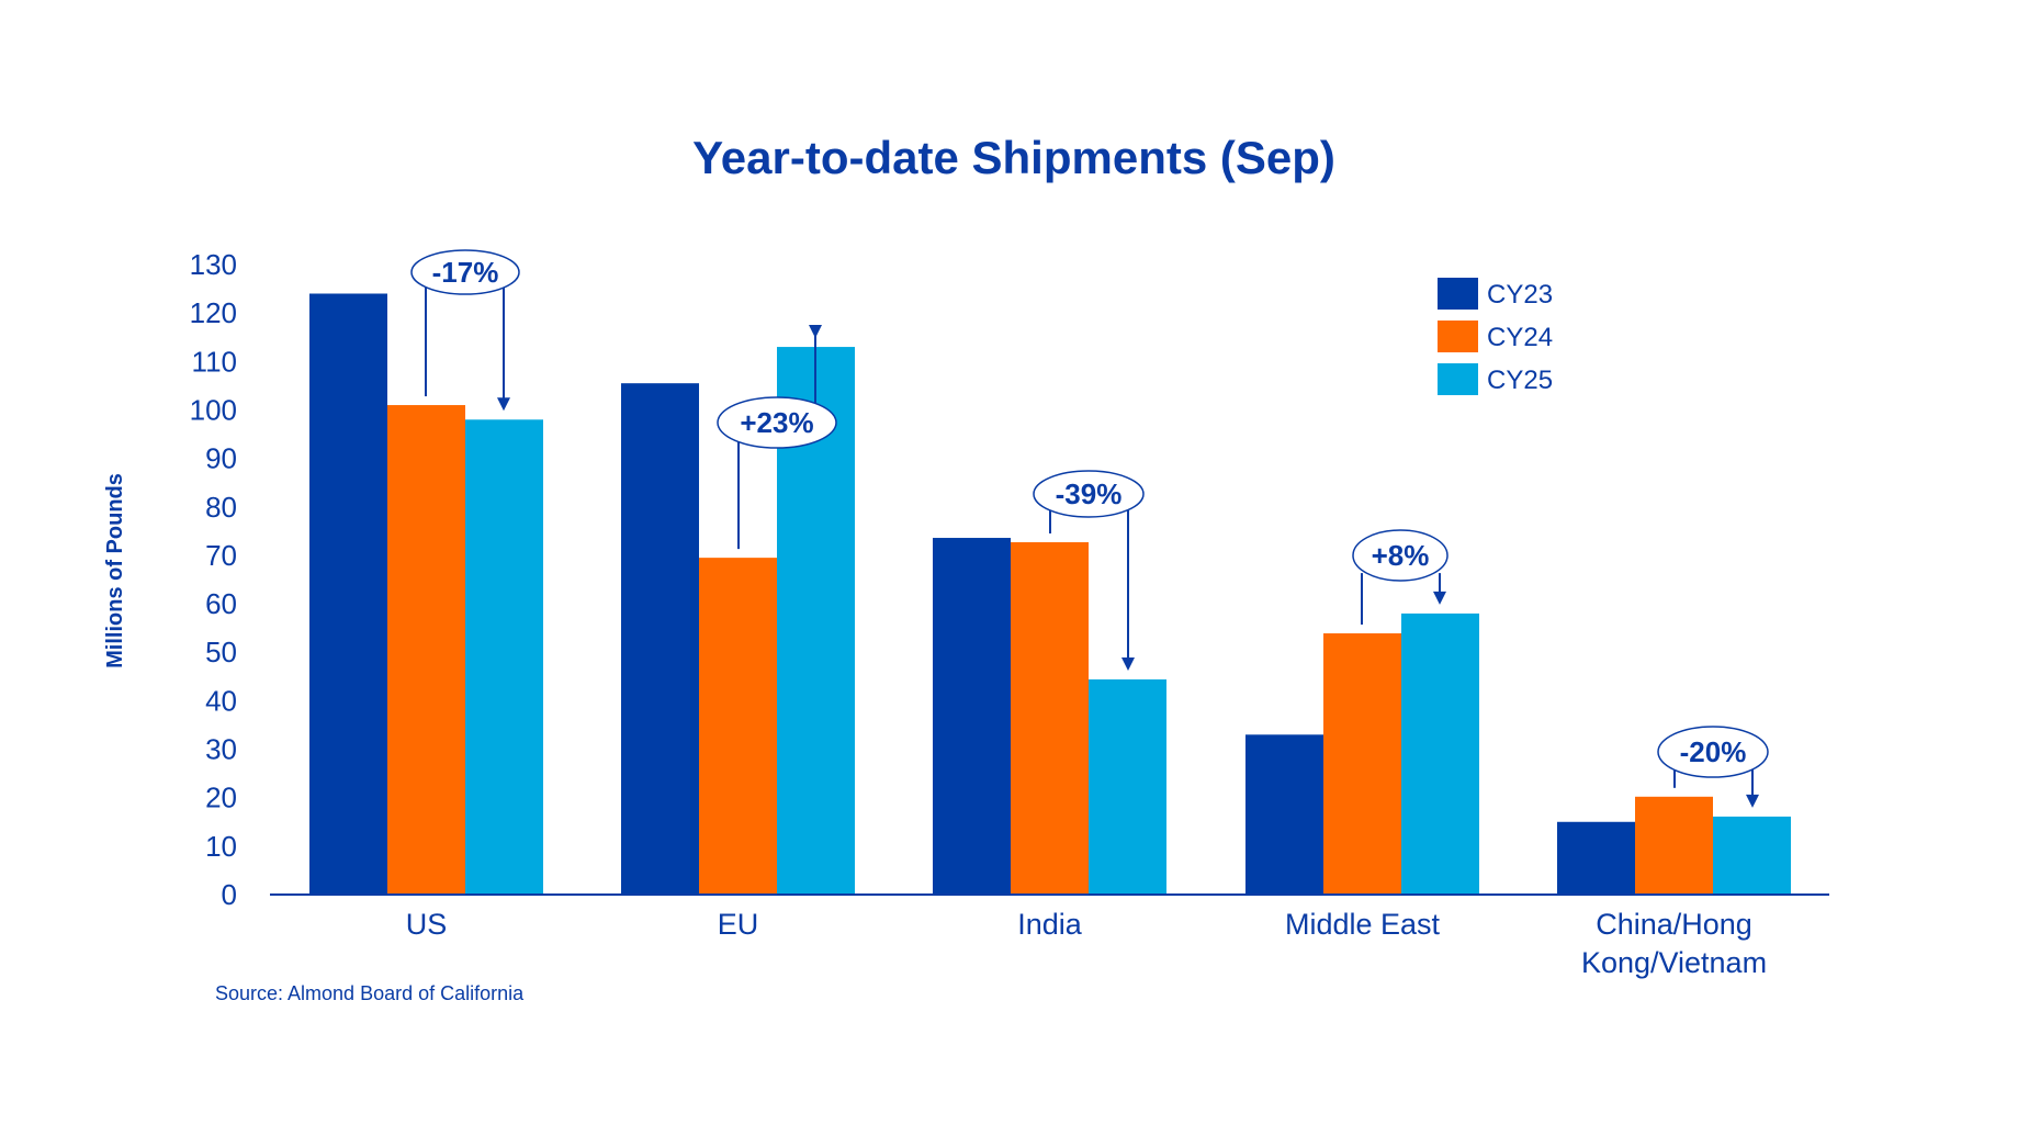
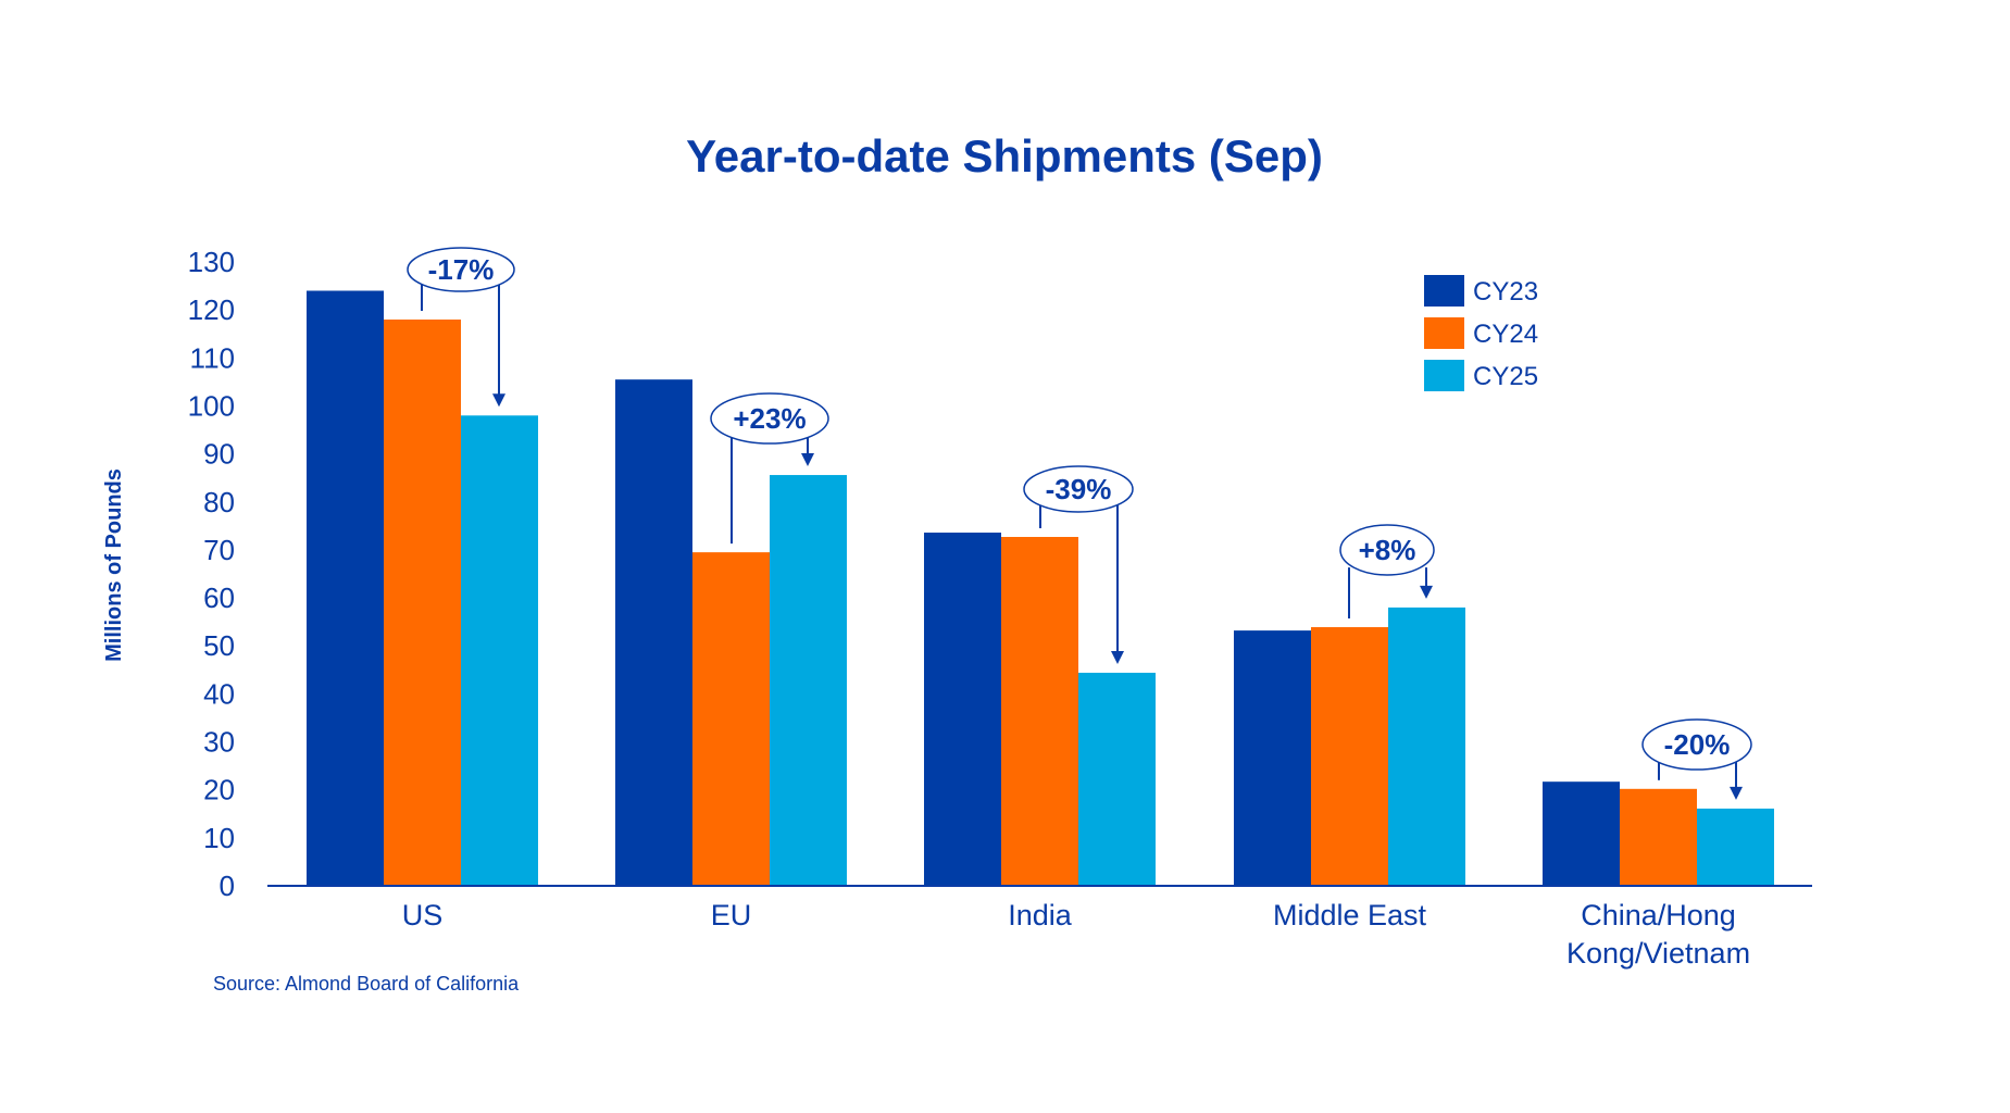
CY24/US: 101 -> 118
CY25/EU: 113 -> 86
CY23/Middle East: 33 -> 53
CY23/China/Hong Kong/Vietnam: 15 -> 22
